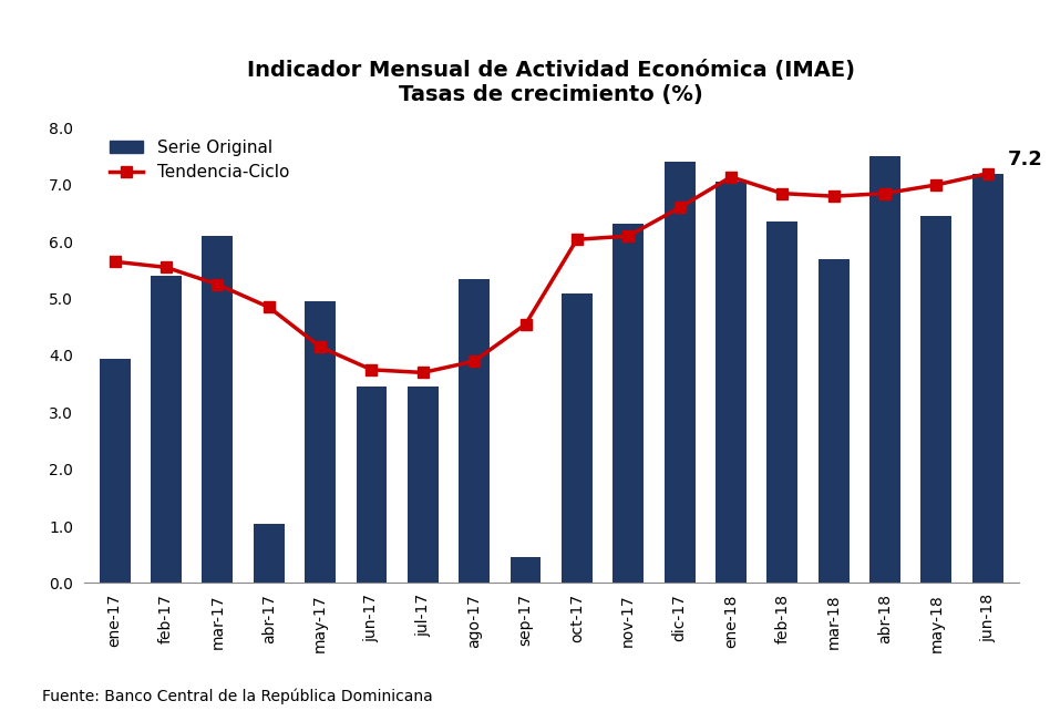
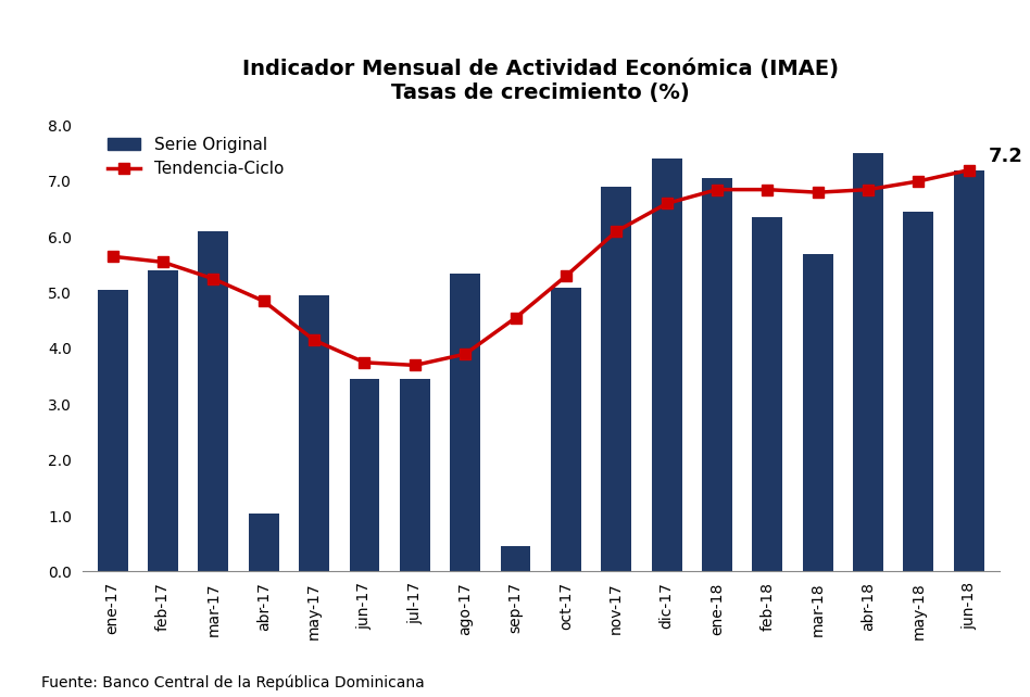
Serie Original/ene-17: 3.94 -> 5.05
Tendencia-Ciclo/oct-17: 6.04 -> 5.30
Serie Original/nov-17: 6.32 -> 6.90
Tendencia-Ciclo/ene-18: 7.14 -> 6.85
